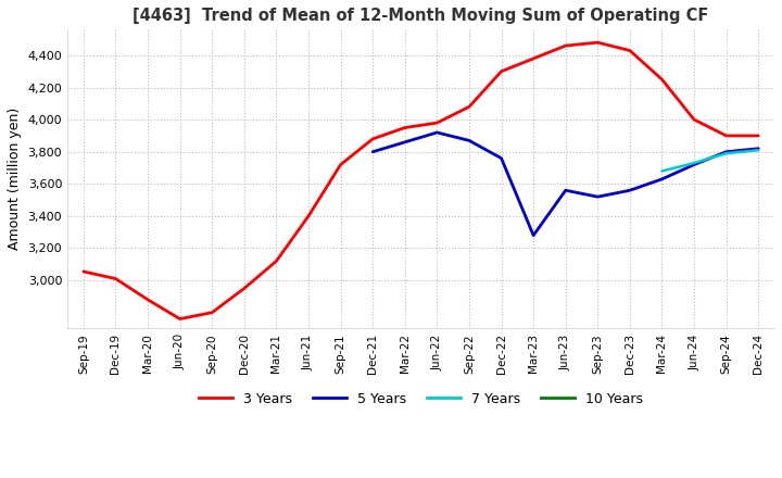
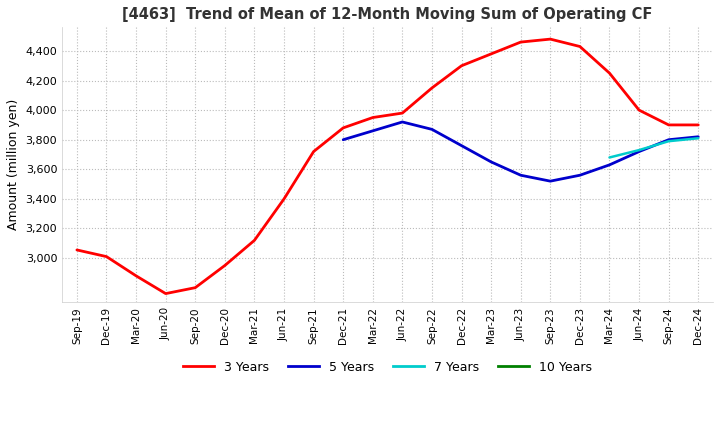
3 Years/Sep-22: 4,080 -> 4,150
5 Years/Mar-23: 3,280 -> 3,650
